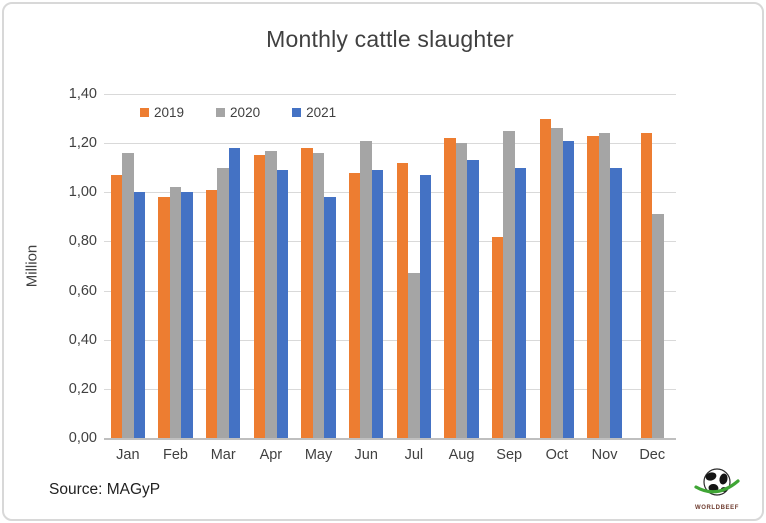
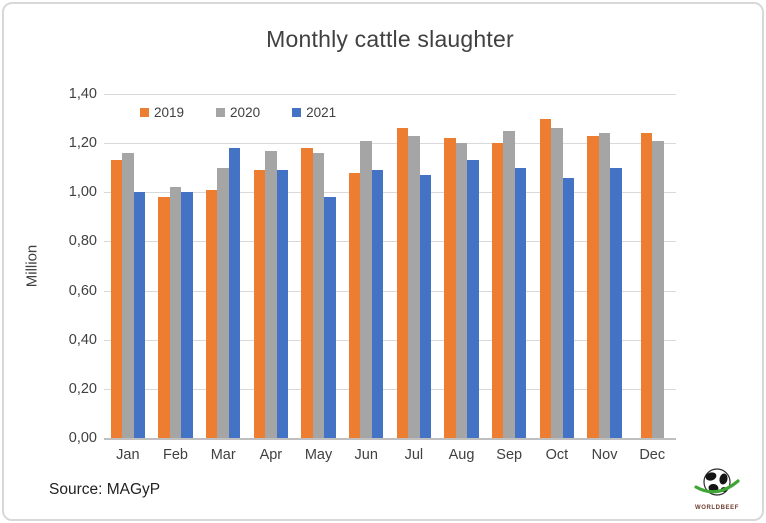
2019/Jan: 1,07 -> 1,13
2019/Apr: 1,15 -> 1,09
2019/Jul: 1,12 -> 1,26
2020/Jul: 0,67 -> 1,23
2019/Sep: 0,82 -> 1,20
2021/Oct: 1,21 -> 1,06
2020/Dec: 0,91 -> 1,21
